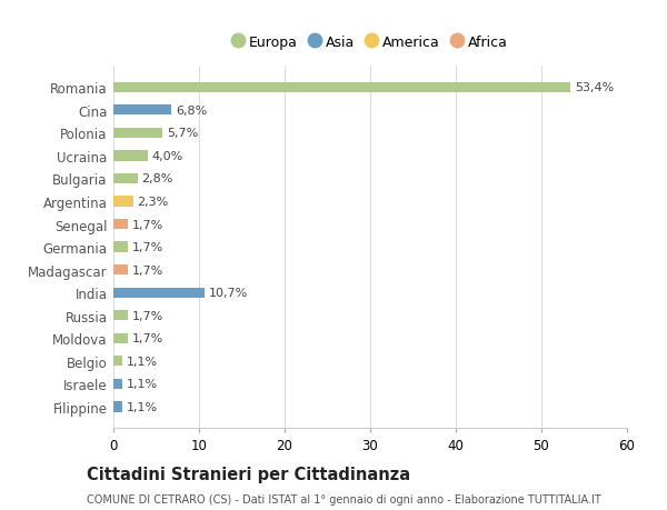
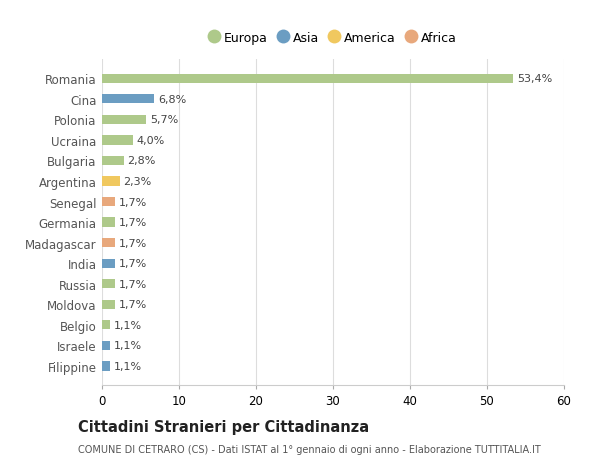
India: 10,7% -> 1,7%
